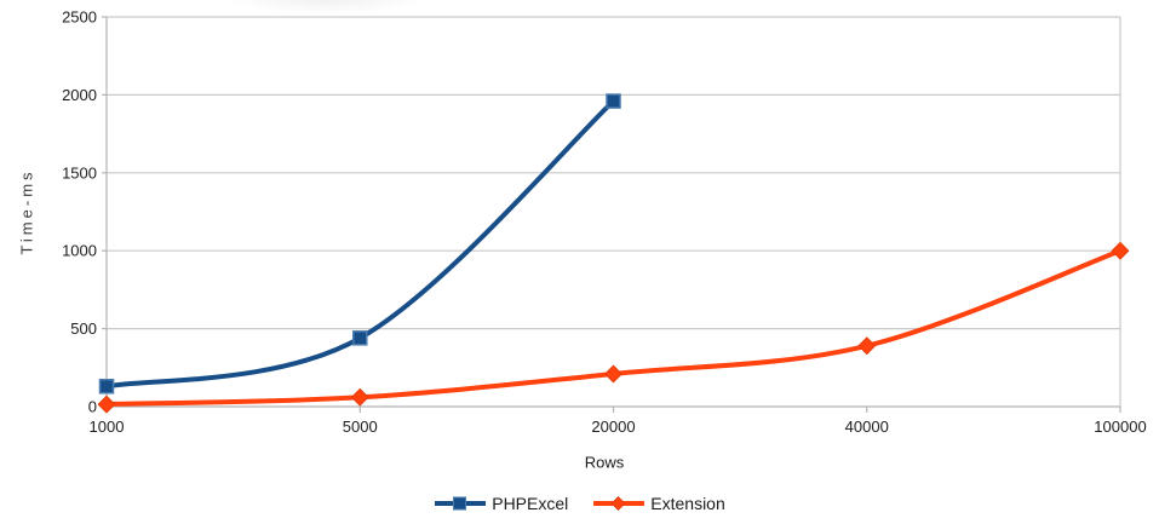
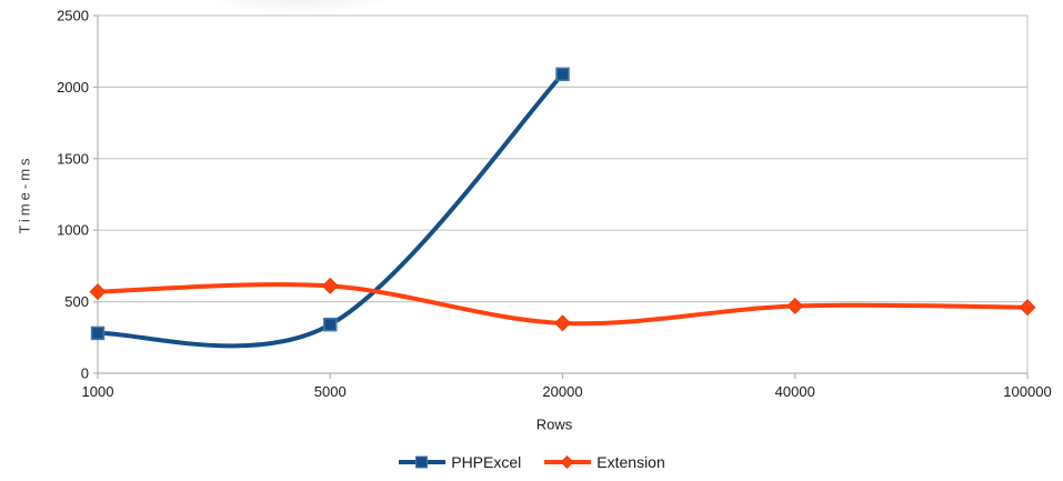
PHPExcel/1000: 130 -> 280
Extension/1000: 20 -> 570
PHPExcel/5000: 440 -> 340
Extension/5000: 60 -> 610
PHPExcel/20000: 1960 -> 2090
Extension/20000: 210 -> 350
Extension/40000: 390 -> 470
Extension/100000: 1000 -> 460
